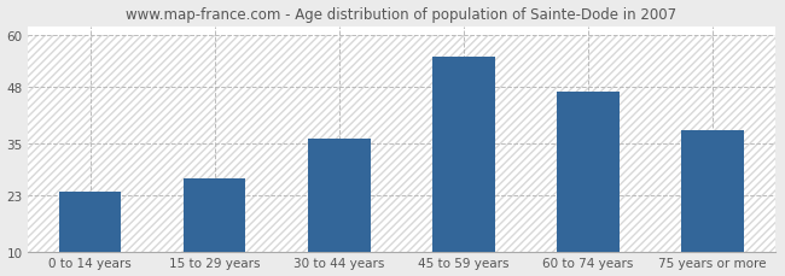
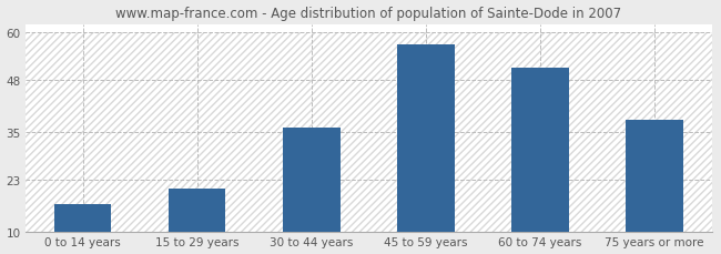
0 to 14 years: 24 -> 17
15 to 29 years: 27 -> 21
45 to 59 years: 55 -> 57
60 to 74 years: 47 -> 51
